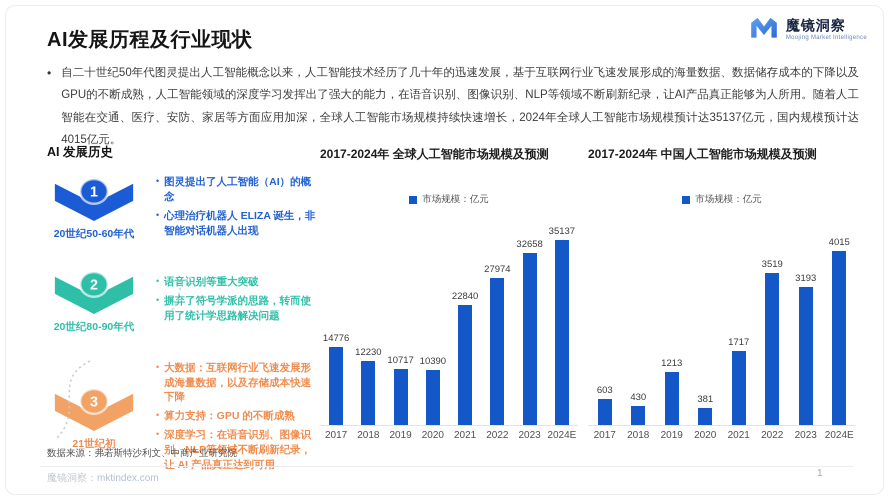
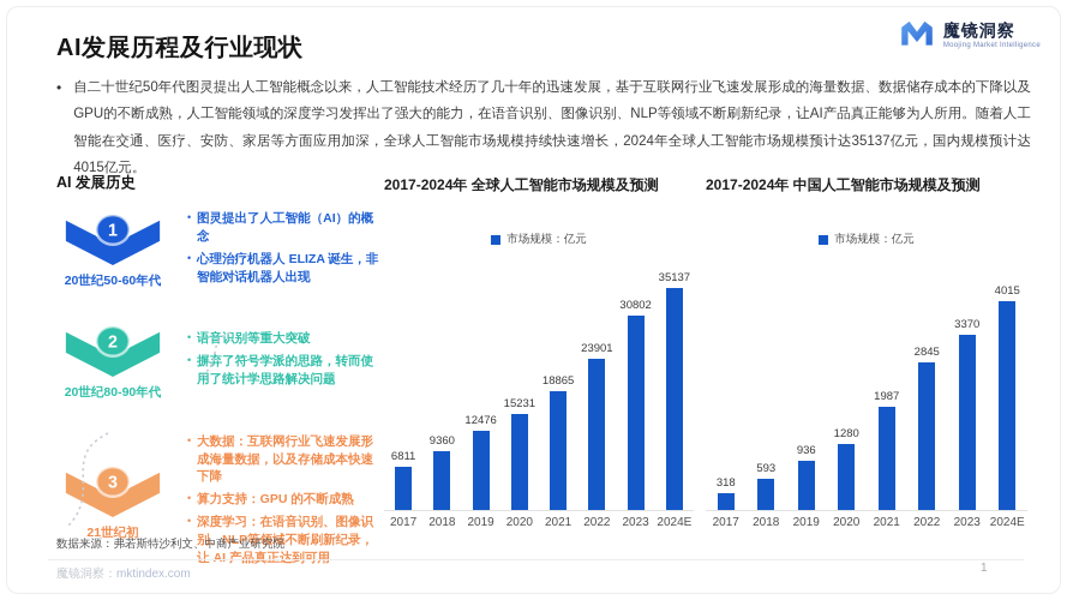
2017-2024年 全球人工智能市场规模及预测/2017: 14776 -> 6811
2017-2024年 全球人工智能市场规模及预测/2018: 12230 -> 9360
2017-2024年 全球人工智能市场规模及预测/2019: 10717 -> 12476
2017-2024年 全球人工智能市场规模及预测/2020: 10390 -> 15231
2017-2024年 全球人工智能市场规模及预测/2021: 22840 -> 18865
2017-2024年 全球人工智能市场规模及预测/2022: 27974 -> 23901
2017-2024年 全球人工智能市场规模及预测/2023: 32658 -> 30802
2017-2024年 中国人工智能市场规模及预测/2017: 603 -> 318
2017-2024年 中国人工智能市场规模及预测/2018: 430 -> 593
2017-2024年 中国人工智能市场规模及预测/2019: 1213 -> 936
2017-2024年 中国人工智能市场规模及预测/2020: 381 -> 1280
2017-2024年 中国人工智能市场规模及预测/2021: 1717 -> 1987
2017-2024年 中国人工智能市场规模及预测/2022: 3519 -> 2845
2017-2024年 中国人工智能市场规模及预测/2023: 3193 -> 3370
